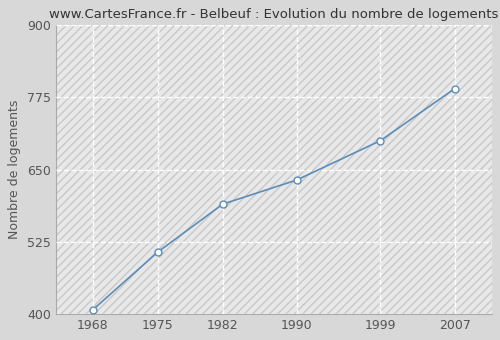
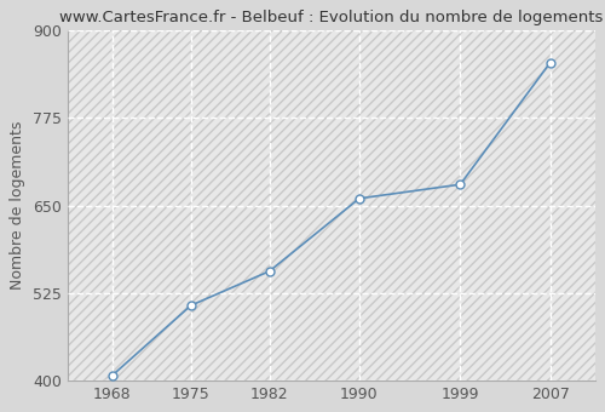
1982: 590 -> 556
1990: 632 -> 660
1999: 700 -> 680
2007: 790 -> 854
